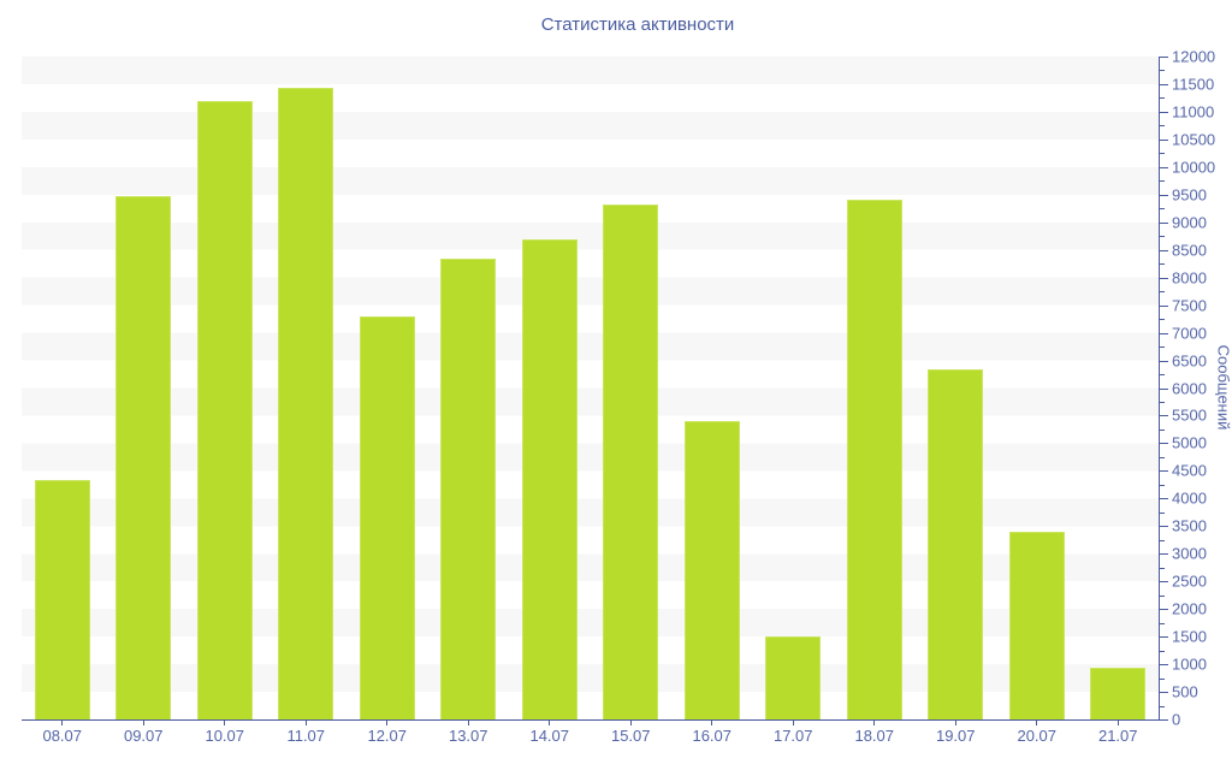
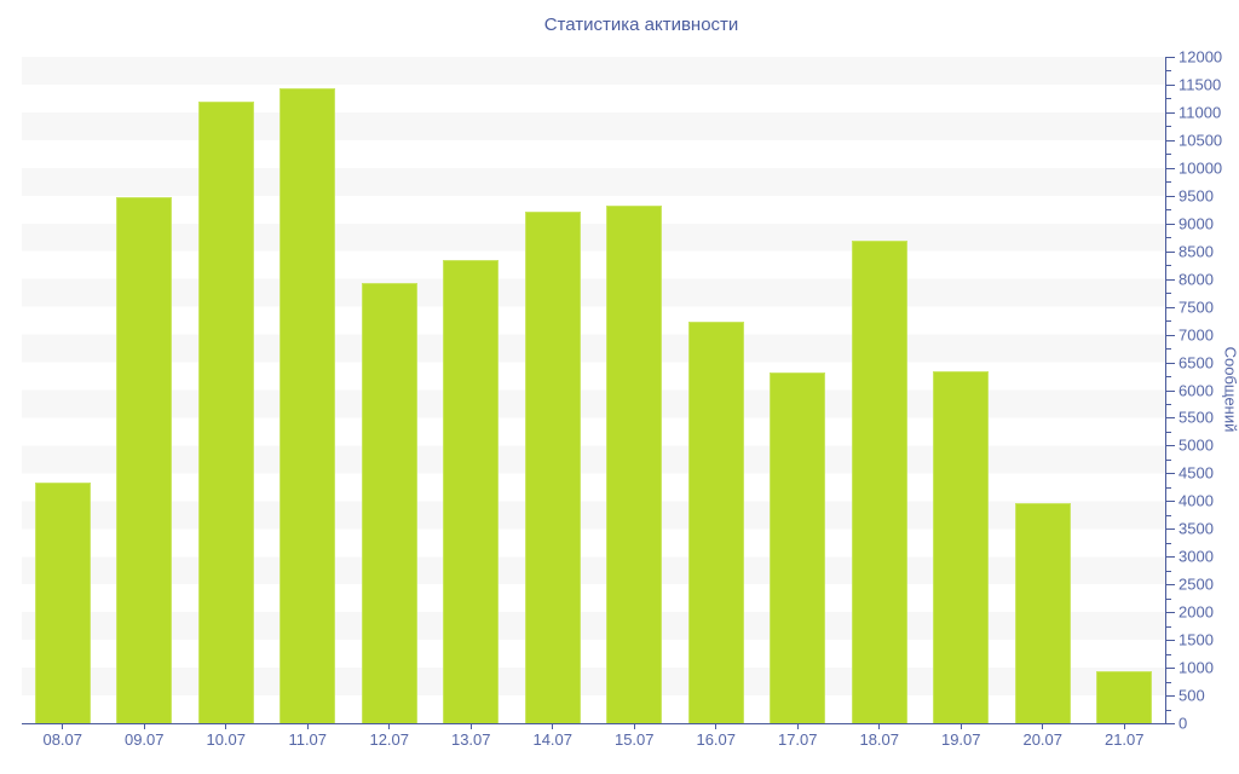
12.07: 7300 -> 7900
14.07: 8700 -> 9200
16.07: 5400 -> 7200
17.07: 1500 -> 6300
18.07: 9400 -> 8700
20.07: 3400 -> 4000
